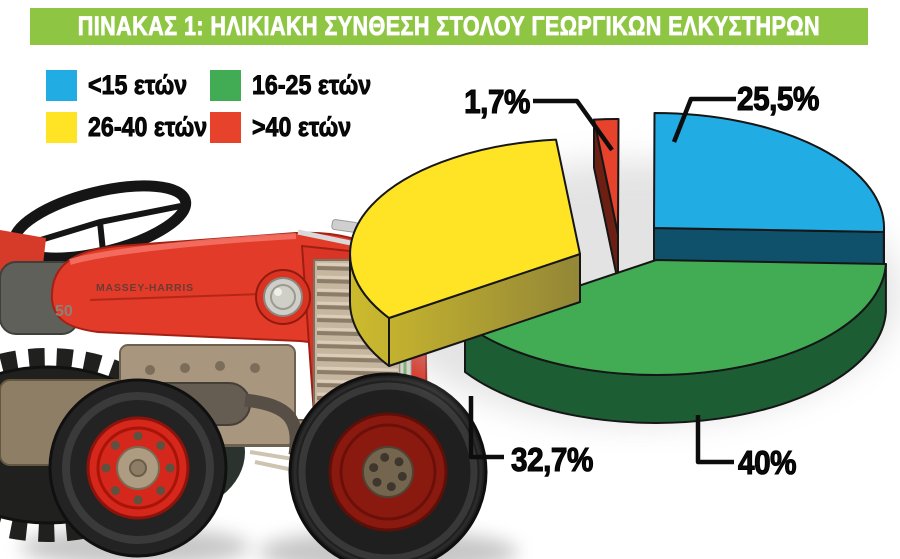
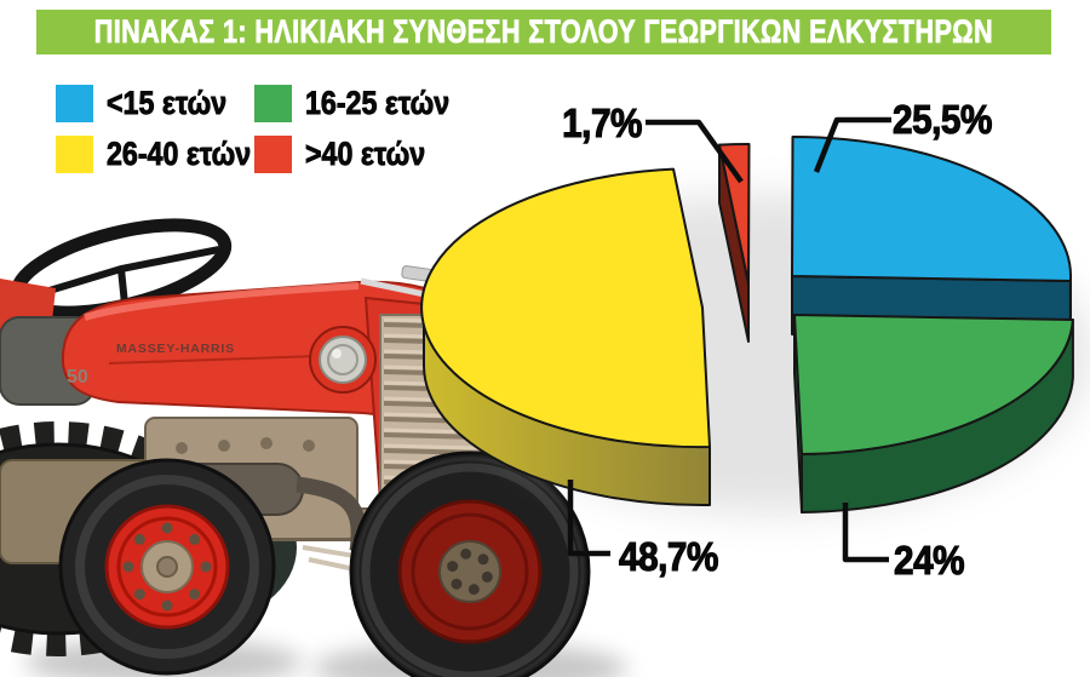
16-25 ετών: 40% -> 24%
26-40 ετών: 32,7% -> 48,7%
